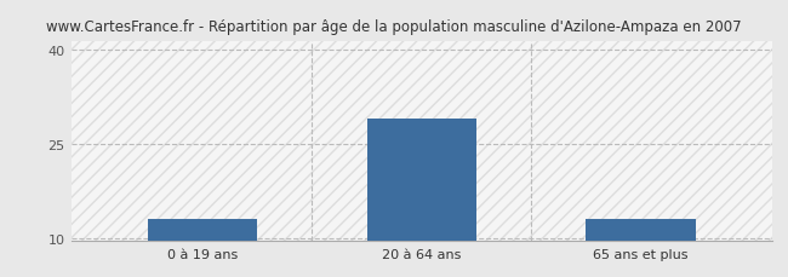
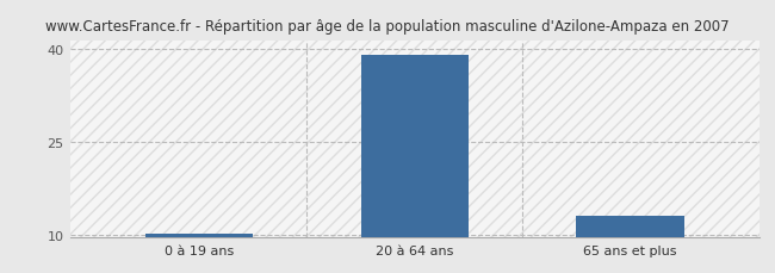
0 à 19 ans: 13.0 -> 10.1
20 à 64 ans: 29.0 -> 39.0
